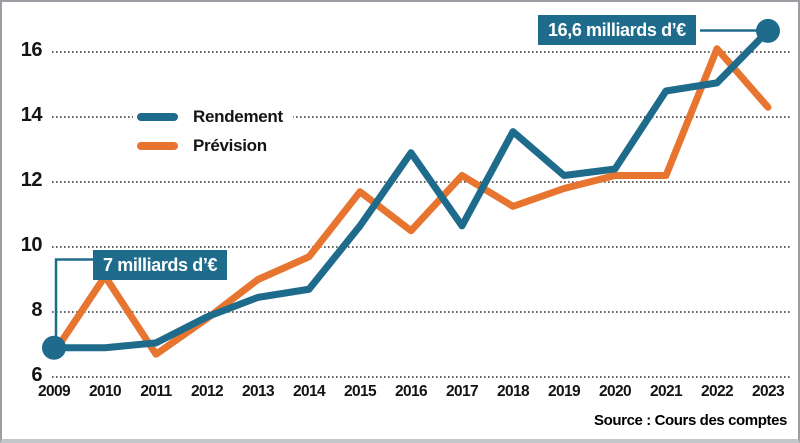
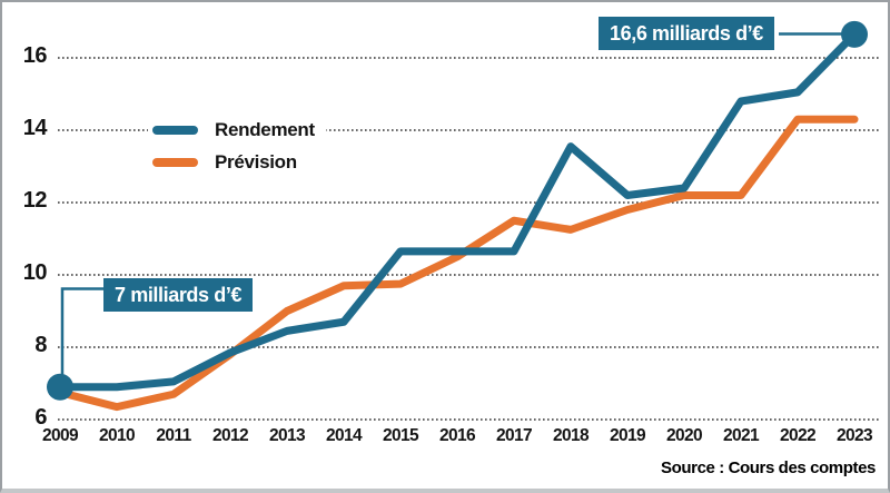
Prévision/2010: 9.1 -> 6.3
Prévision/2015: 11.7 -> 9.8
Rendement/2016: 12.9 -> 10.7
Prévision/2017: 12.2 -> 11.5
Prévision/2022: 16.1 -> 14.3
